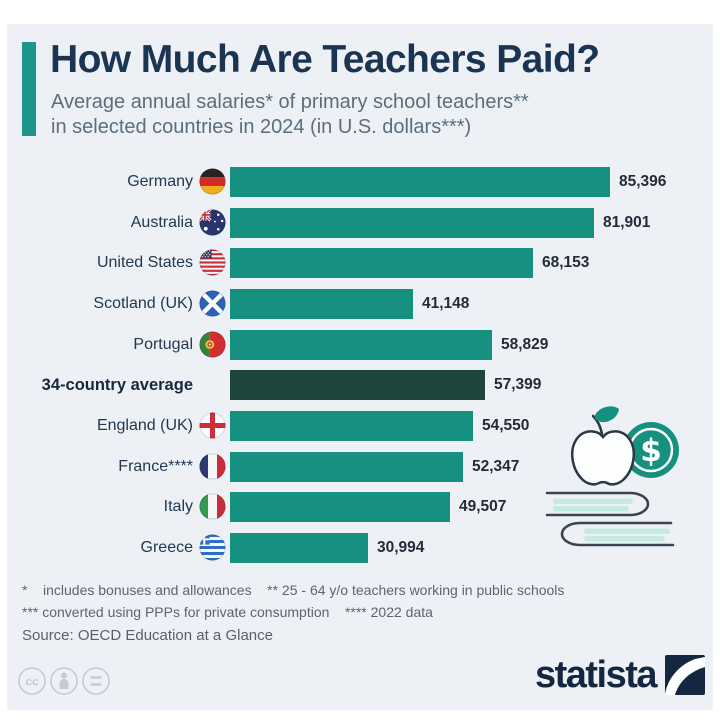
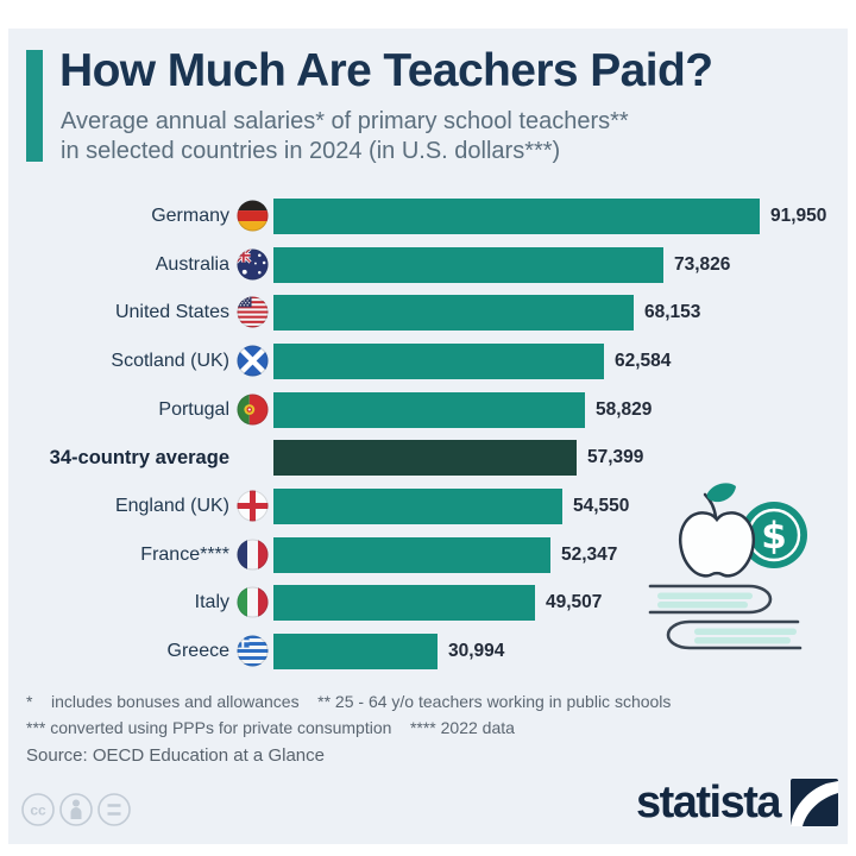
Germany: 85,396 -> 91,950
Australia: 81,901 -> 73,826
Scotland (UK): 41,148 -> 62,584
